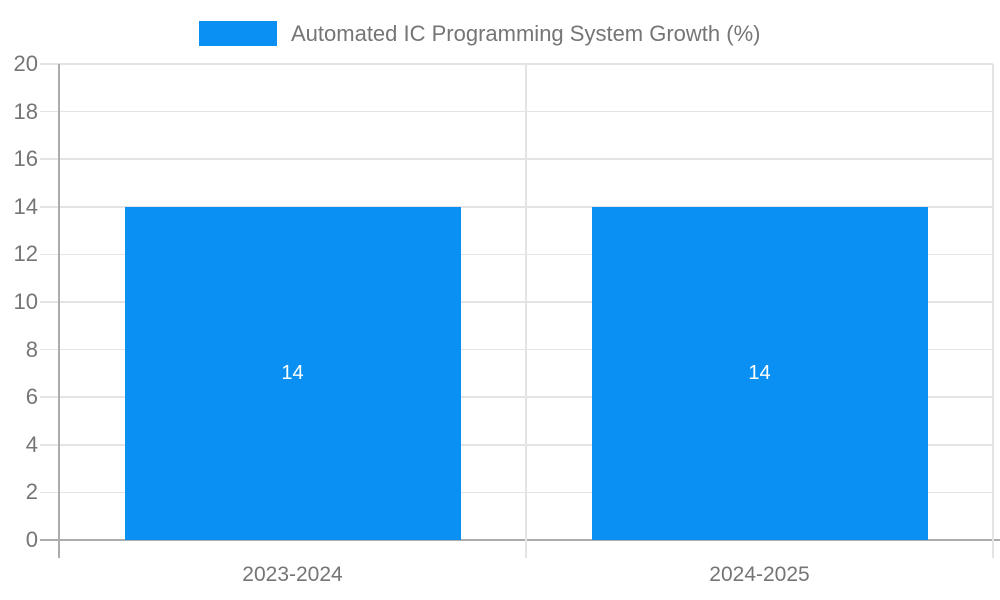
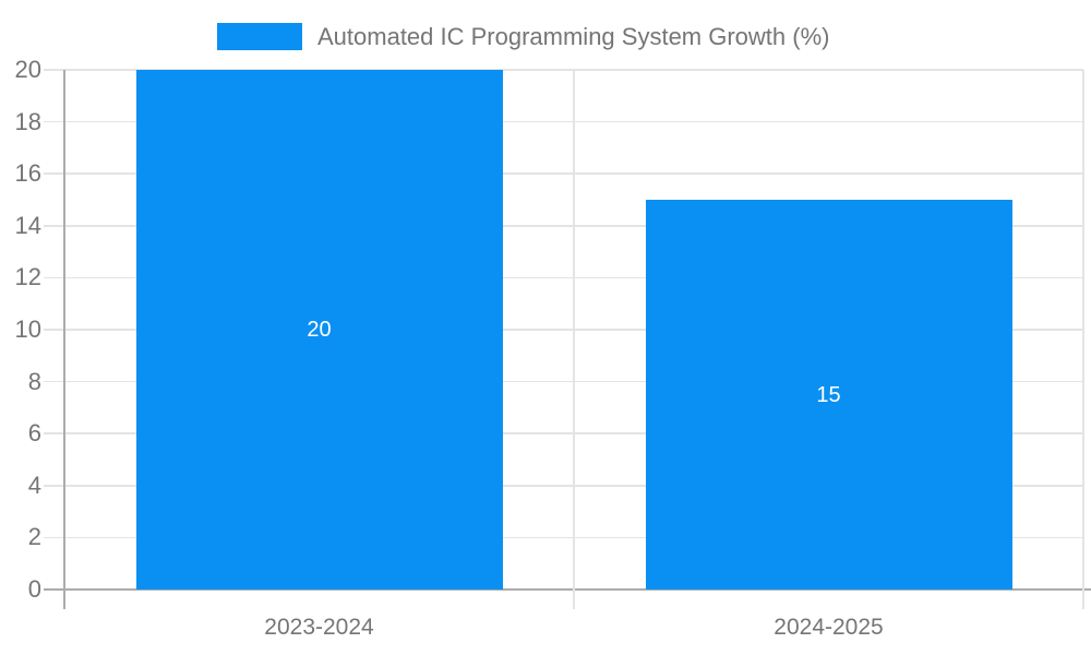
2023-2024: 14 -> 20
2024-2025: 14 -> 15
